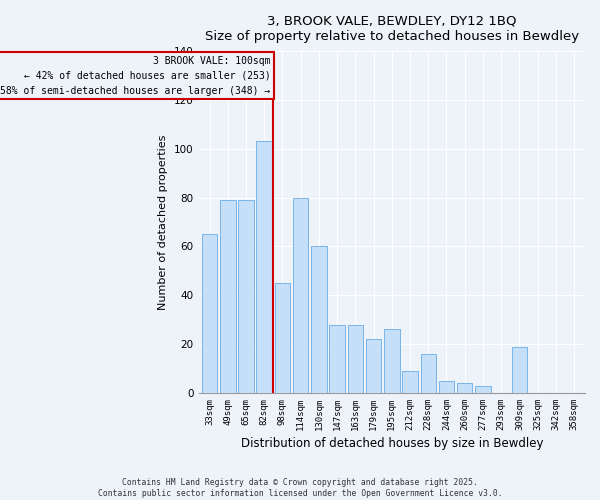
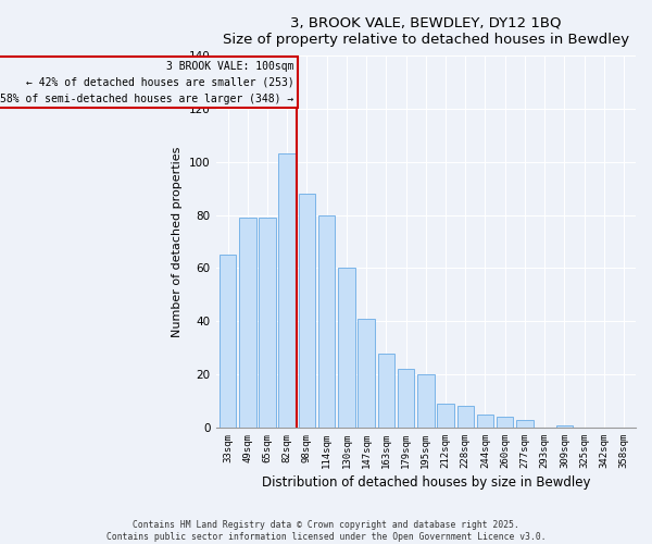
98sqm: 45 -> 88
147sqm: 28 -> 41
195sqm: 26 -> 20
228sqm: 16 -> 8
309sqm: 19 -> 1
